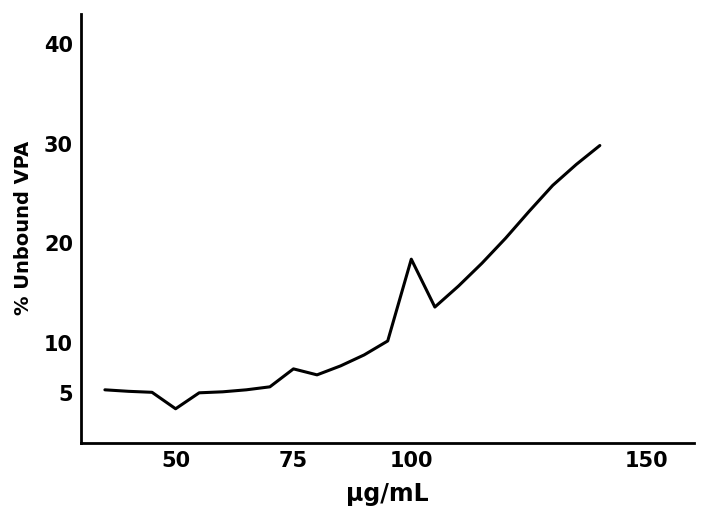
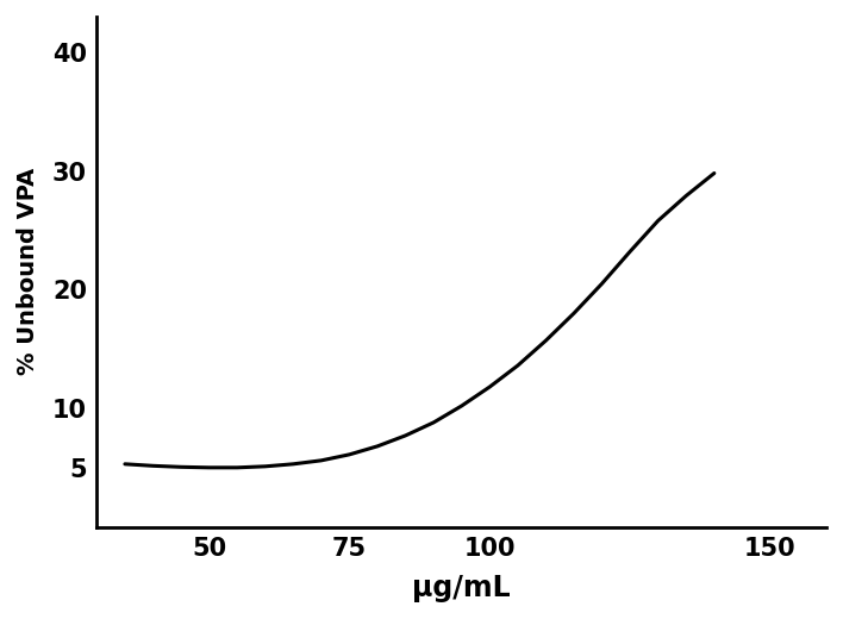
50: 3.4 -> 5.0
75: 7.4 -> 6.1
100: 18.4 -> 11.8
